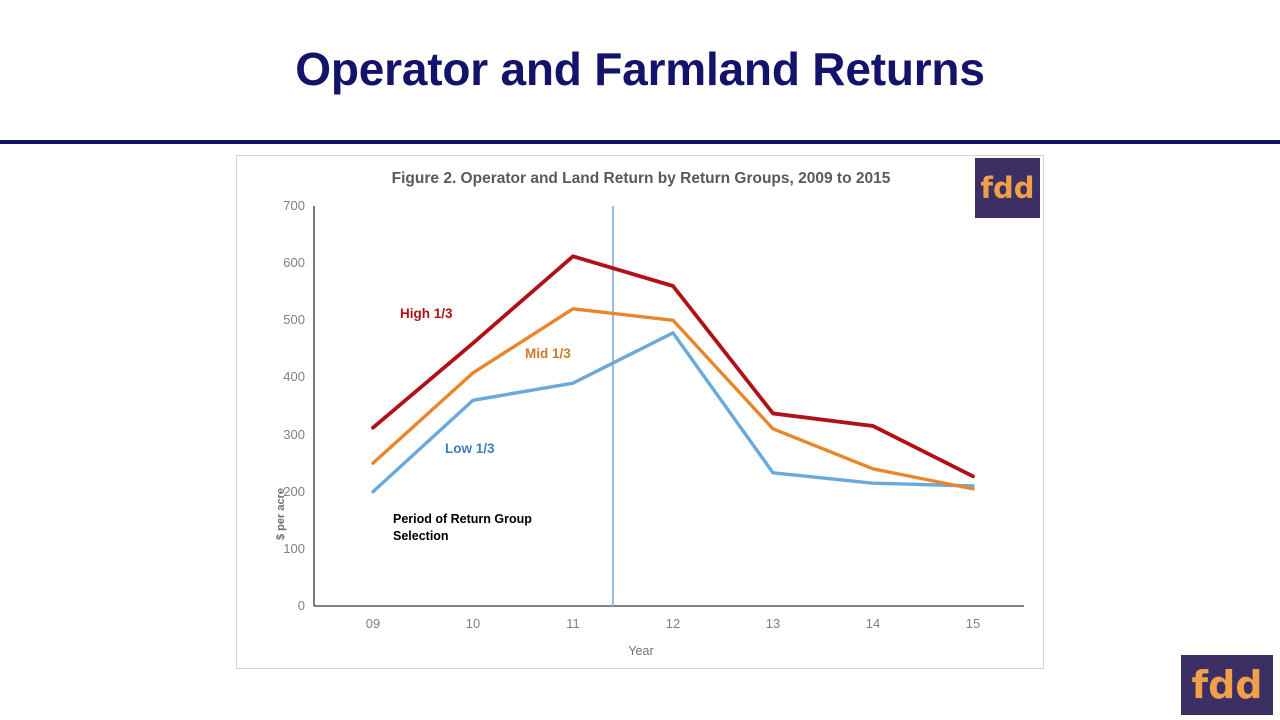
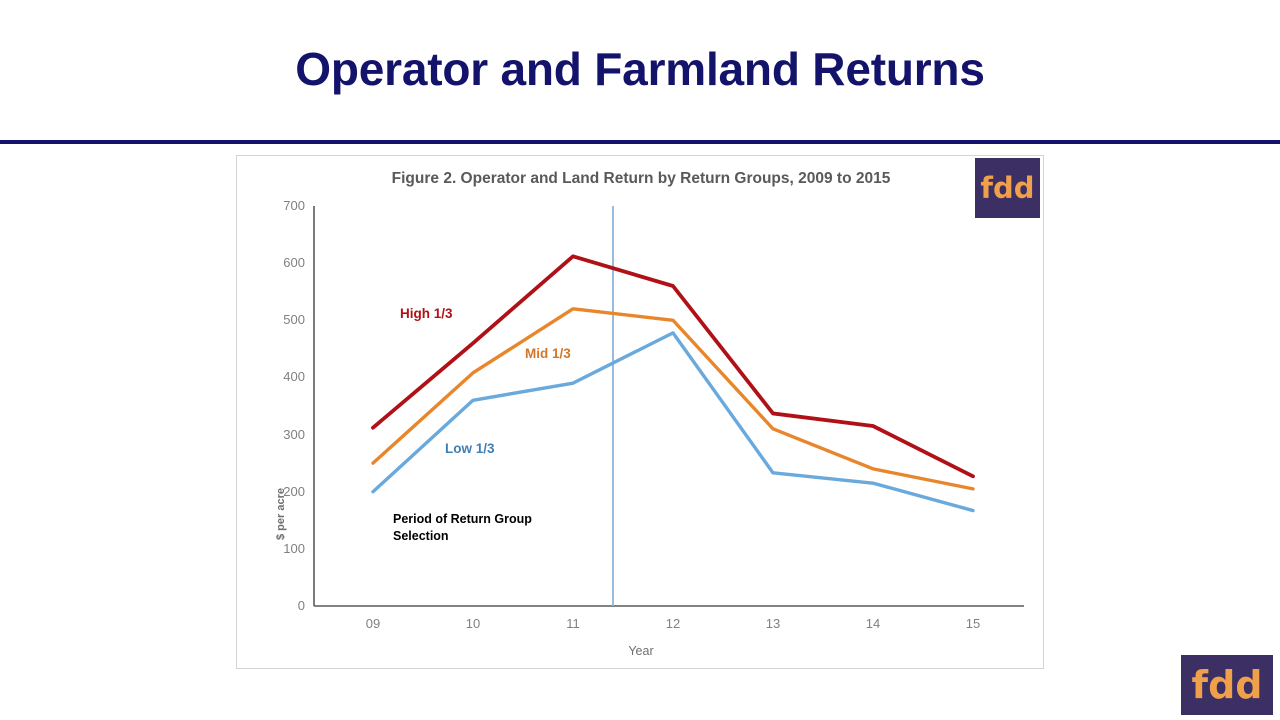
Low 1/3/15: 210 -> 170
